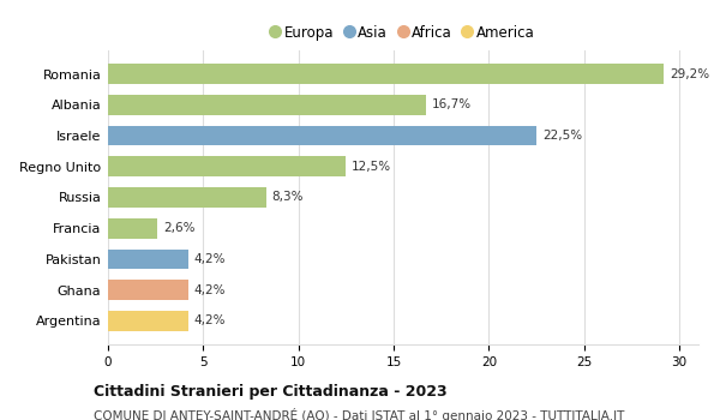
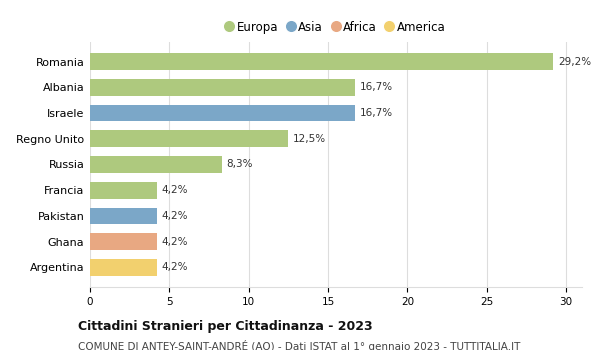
Israele: 22,5% -> 16,7%
Francia: 2,6% -> 4,2%
